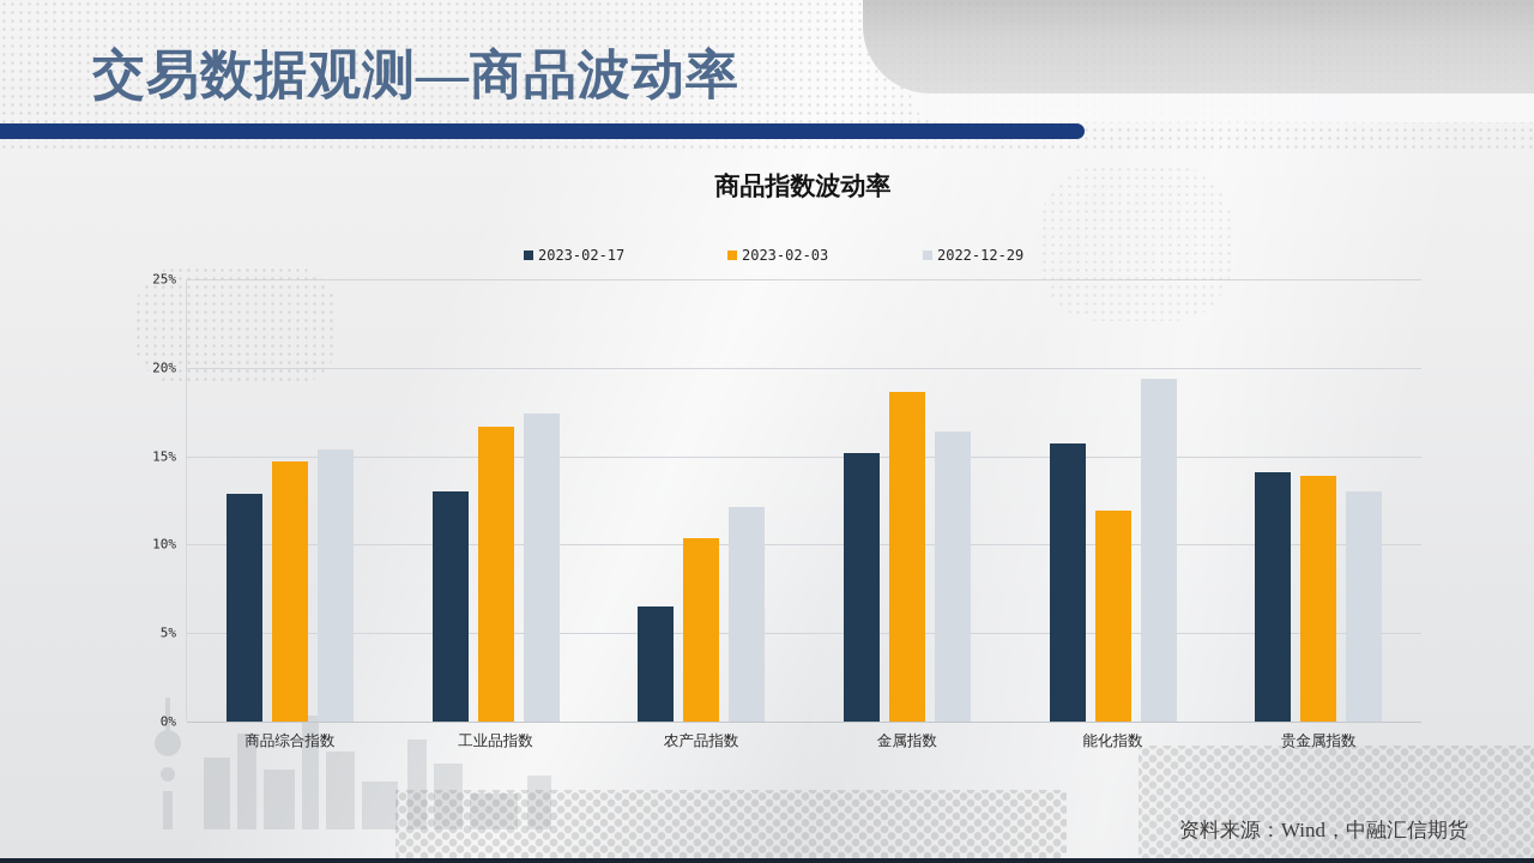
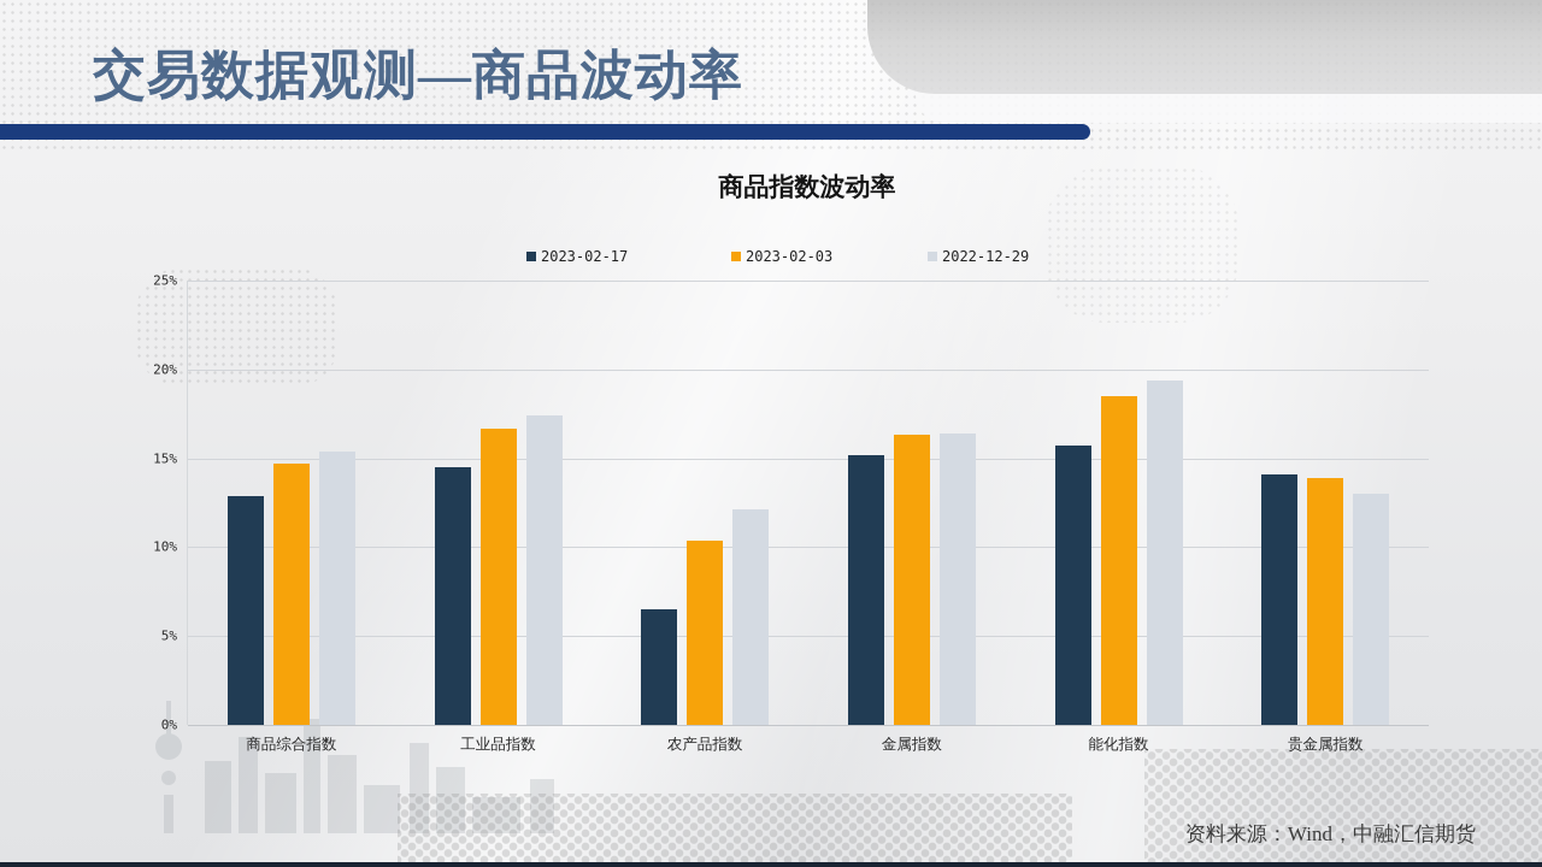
2023-02-17/工业品指数: 13.0% -> 14.5%
2023-02-03/金属指数: 18.6% -> 16.3%
2023-02-03/能化指数: 11.9% -> 18.5%
